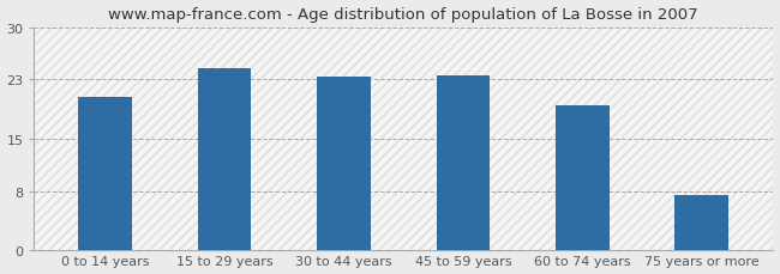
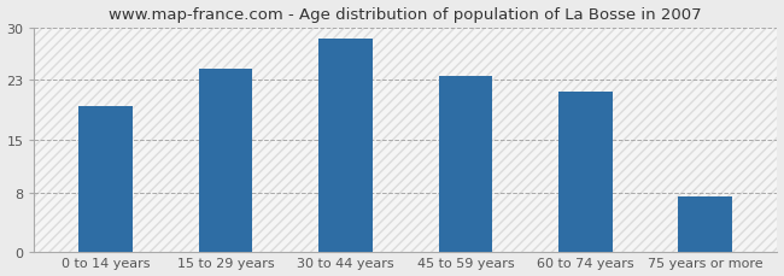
0 to 14 years: 20.6 -> 19.5
30 to 44 years: 23.4 -> 28.5
60 to 74 years: 19.6 -> 21.5
